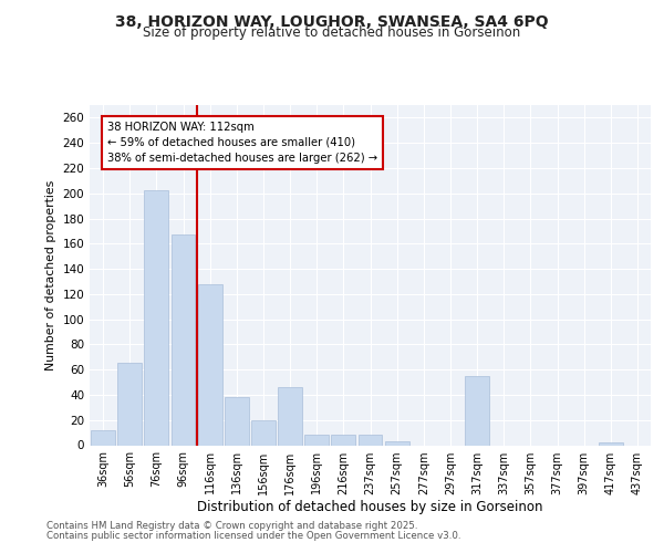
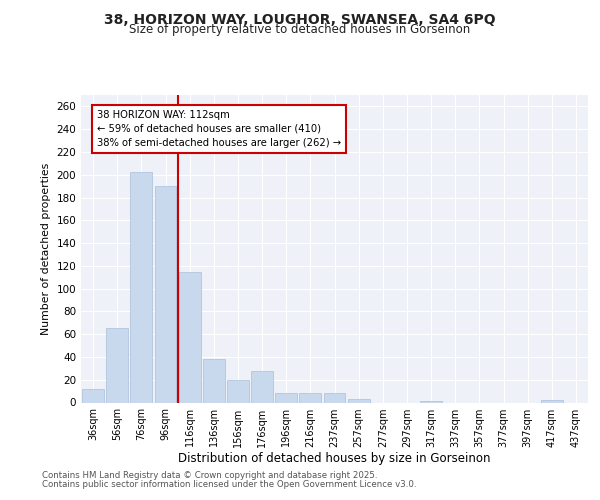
96sqm: 167 -> 190
116sqm: 128 -> 115
176sqm: 46 -> 28
317sqm: 55 -> 1
